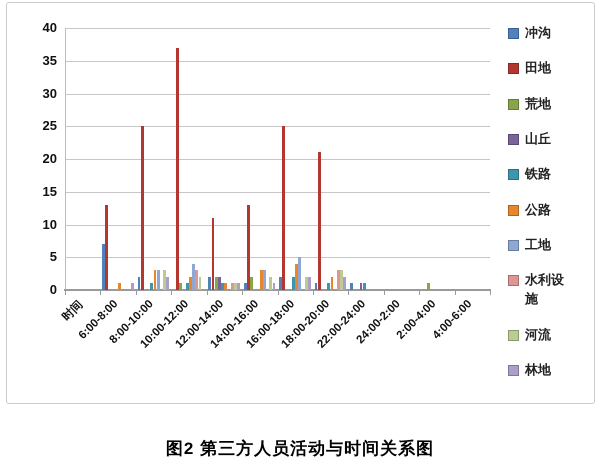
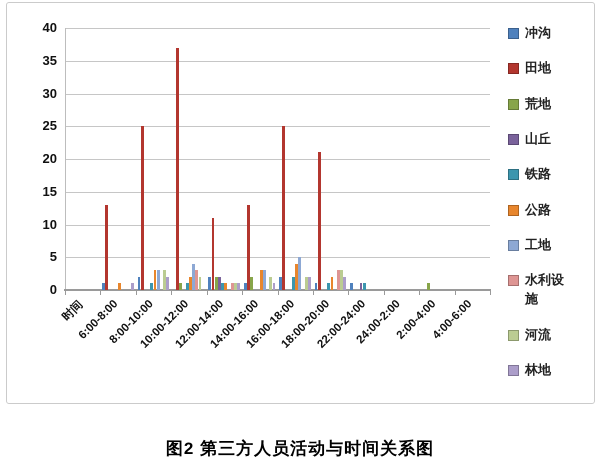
冲沟/6:00-8:00: 7 -> 1
